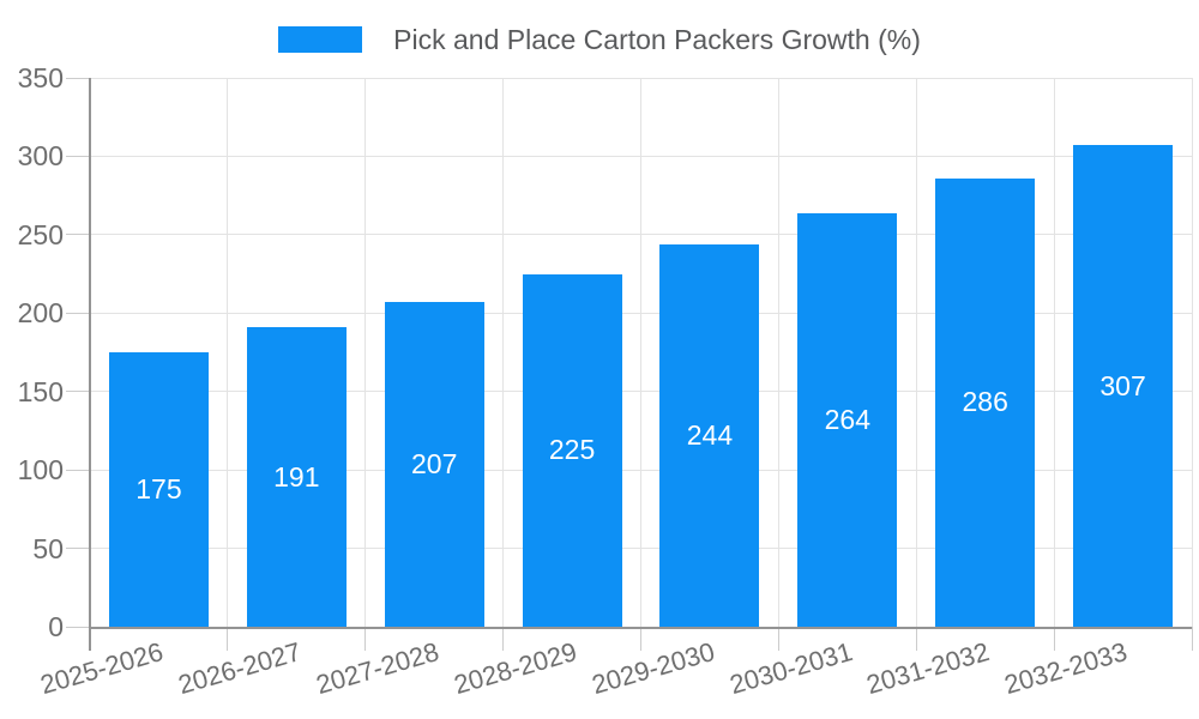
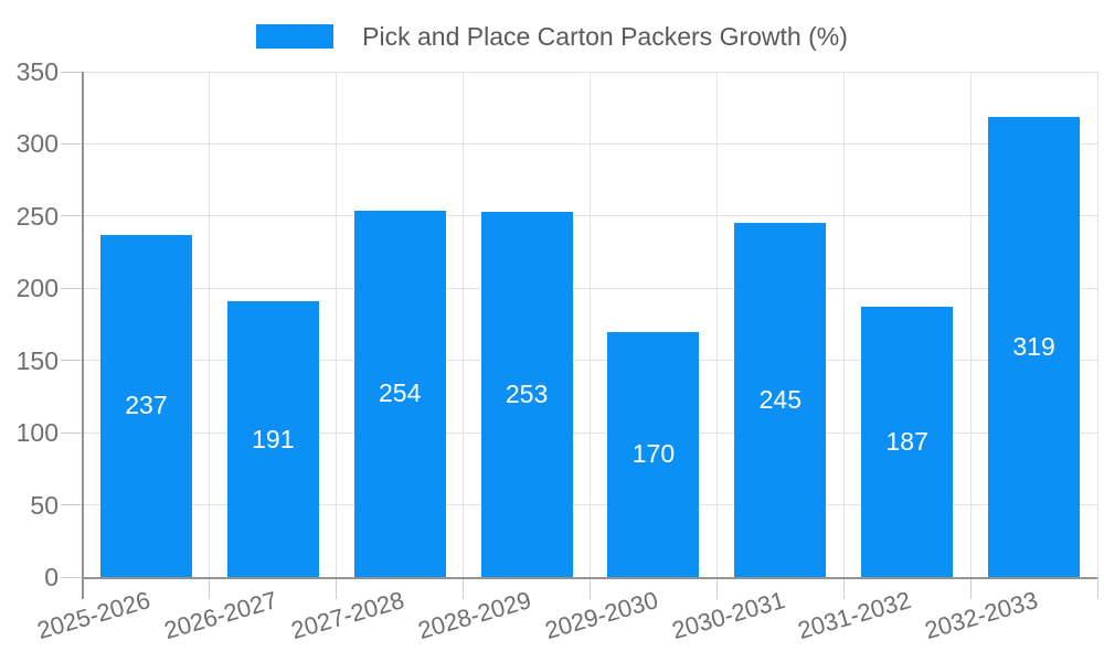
2025-2026: 175 -> 237
2027-2028: 207 -> 254
2028-2029: 225 -> 253
2029-2030: 244 -> 170
2030-2031: 264 -> 245
2031-2032: 286 -> 187
2032-2033: 307 -> 319
